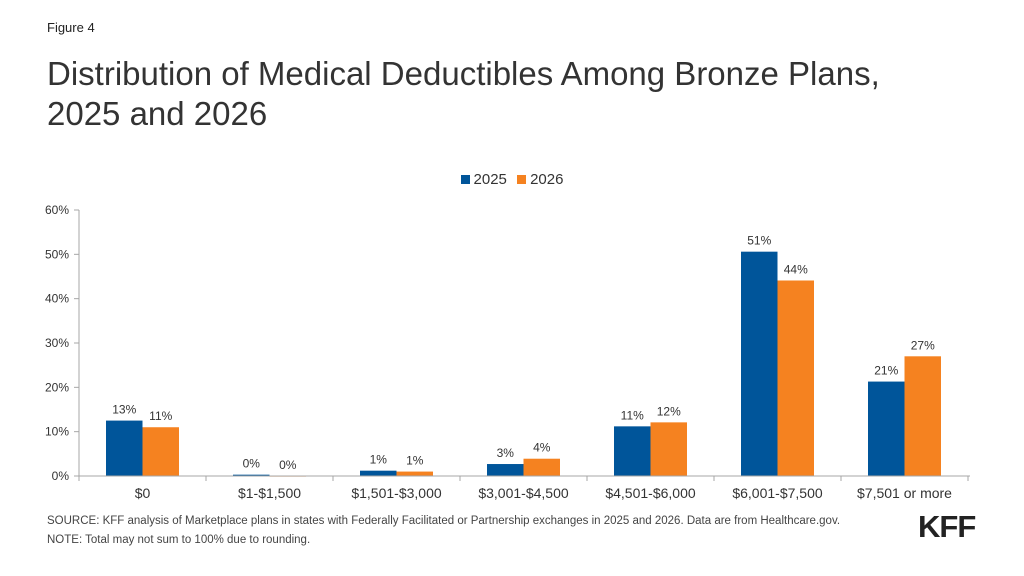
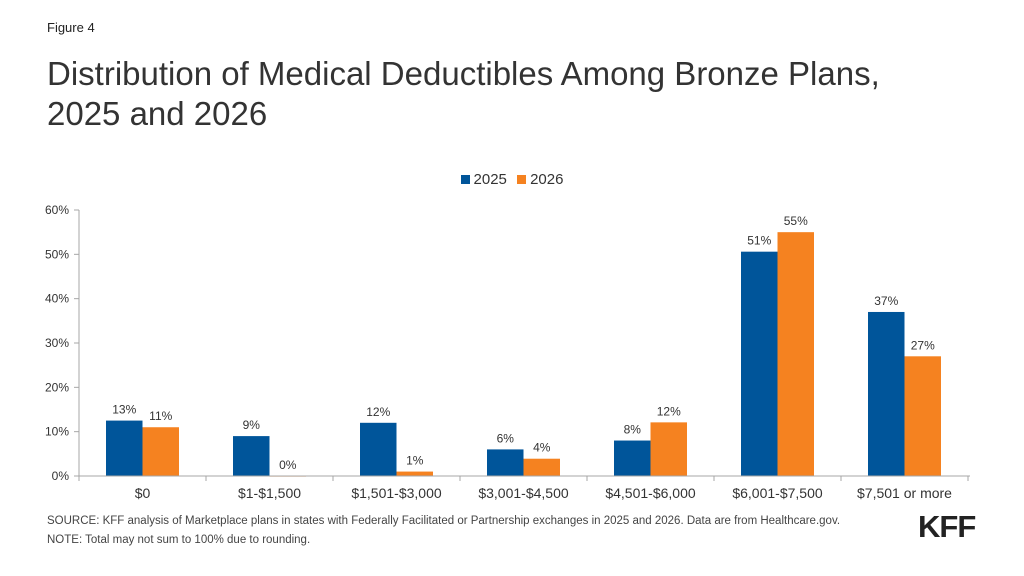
2025/$1-$1,500: 0% -> 9%
2025/$1,501-$3,000: 1% -> 12%
2025/$3,001-$4,500: 3% -> 6%
2025/$4,501-$6,000: 11% -> 8%
2026/$6,001-$7,500: 44% -> 55%
2025/$7,501 or more: 21% -> 37%
